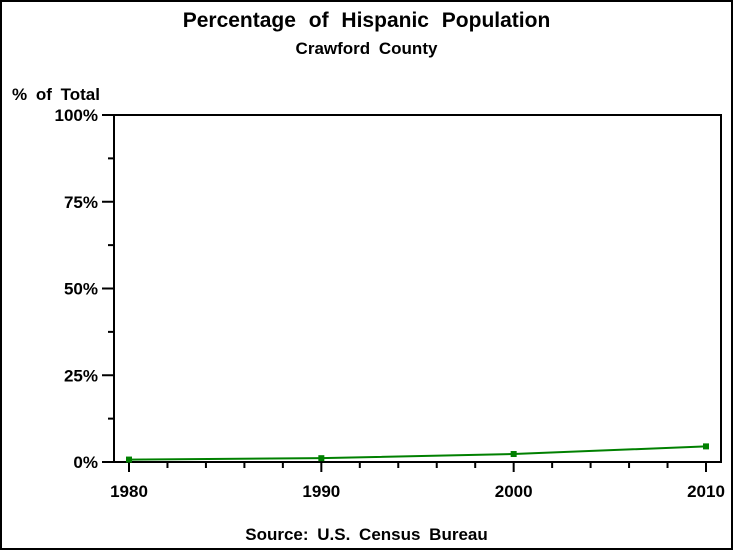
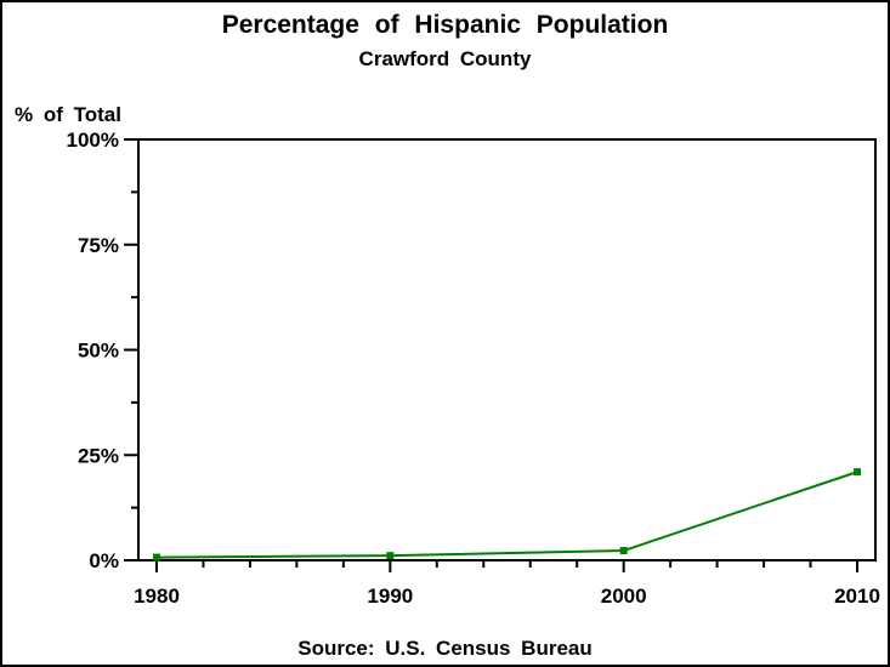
2010: 4% -> 21%
